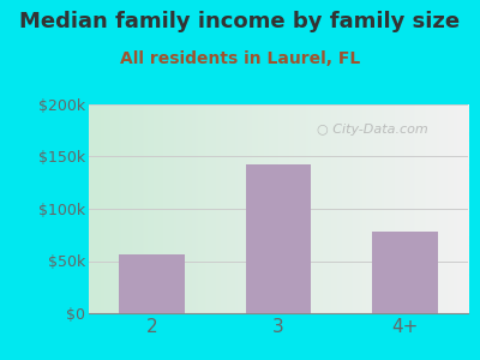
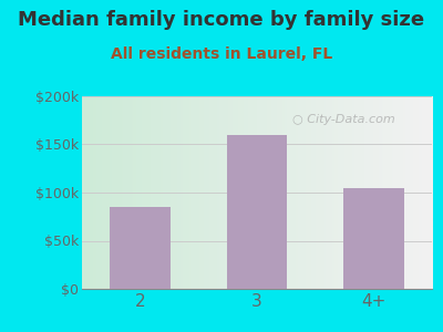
2: $56k -> $85k
3: $142k -> $160k
4+: $78k -> $105k
